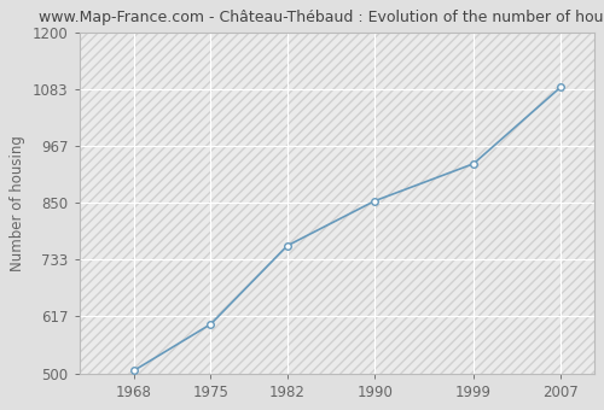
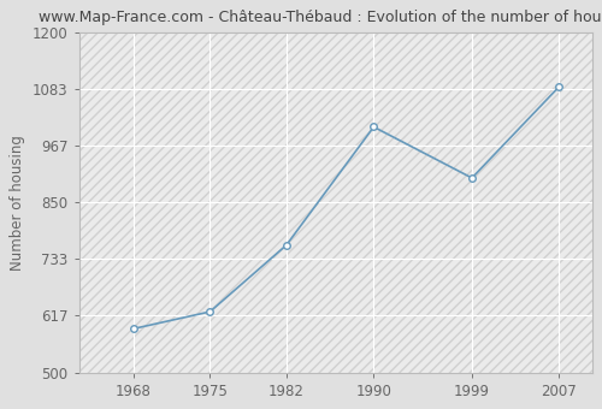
1968: 506 -> 590
1975: 601 -> 625
1990: 854 -> 1005
1999: 930 -> 900
